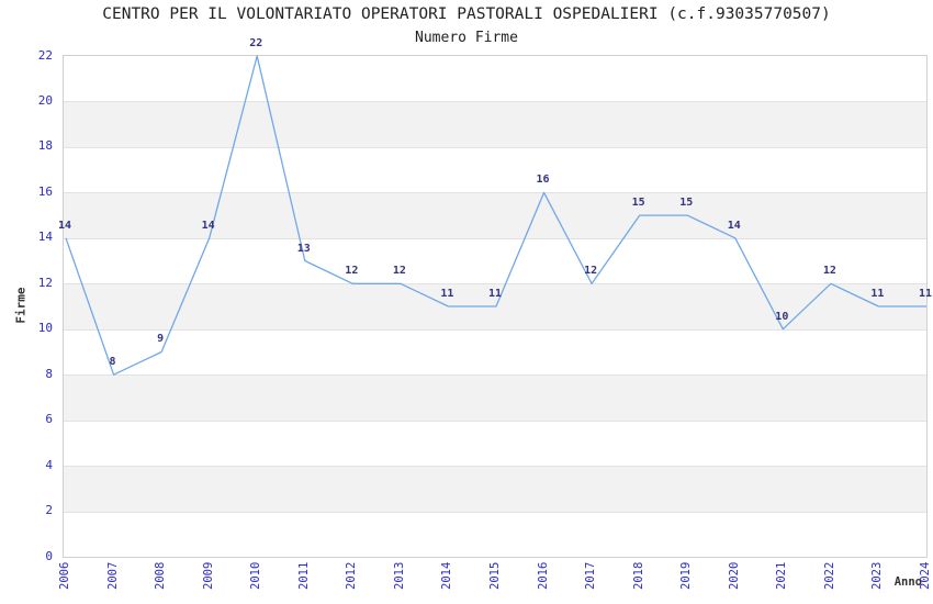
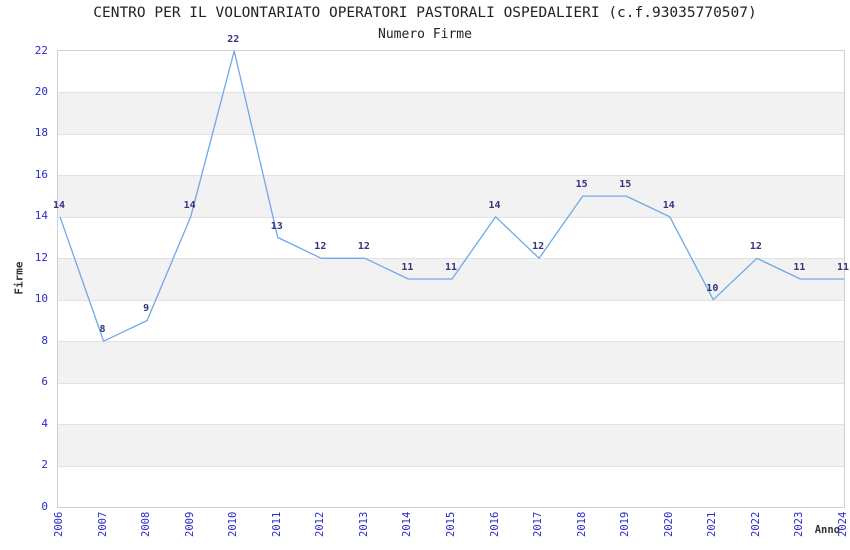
2016: 16 -> 14
